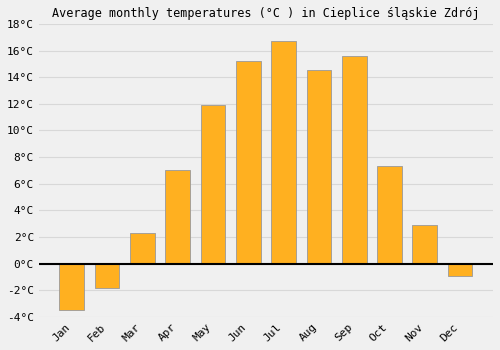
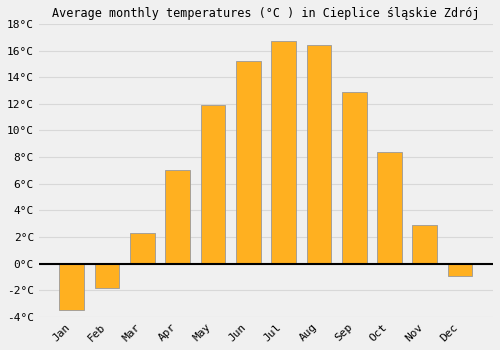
Aug: 14.5°C -> 16.4°C
Sep: 15.6°C -> 12.9°C
Oct: 7.3°C -> 8.4°C
